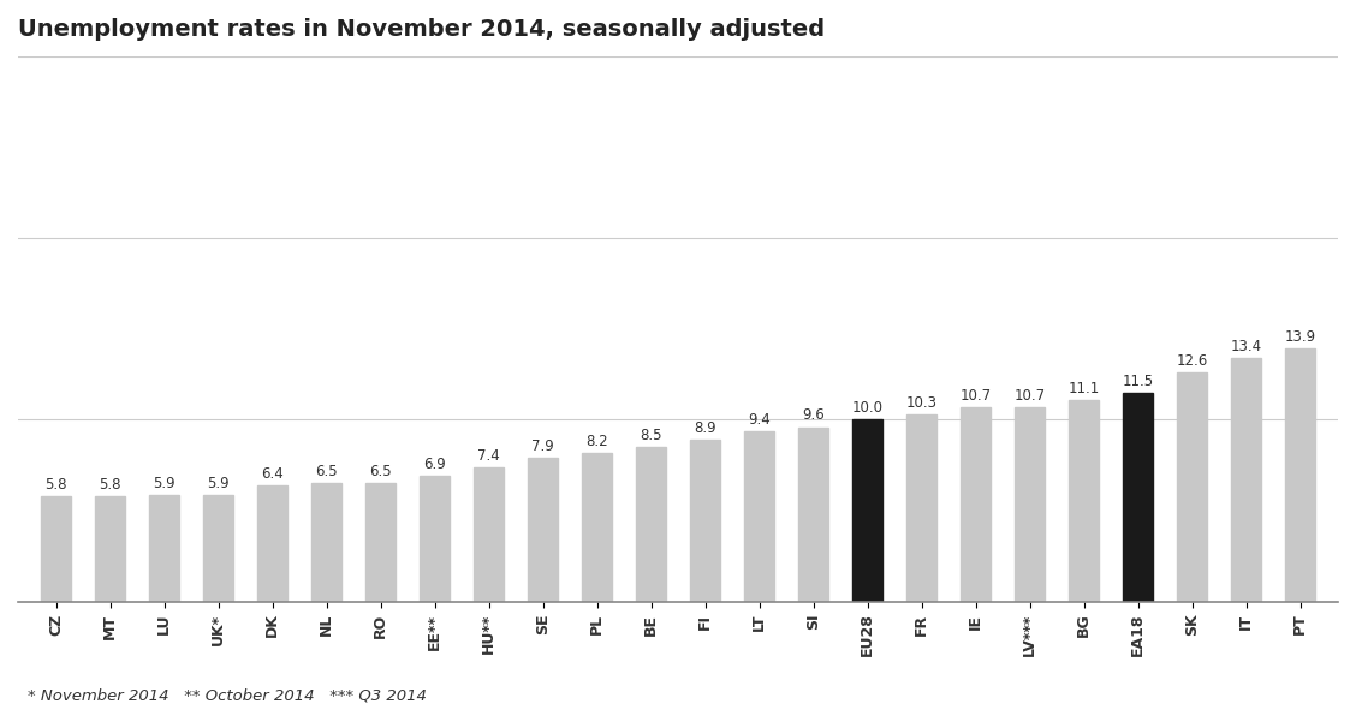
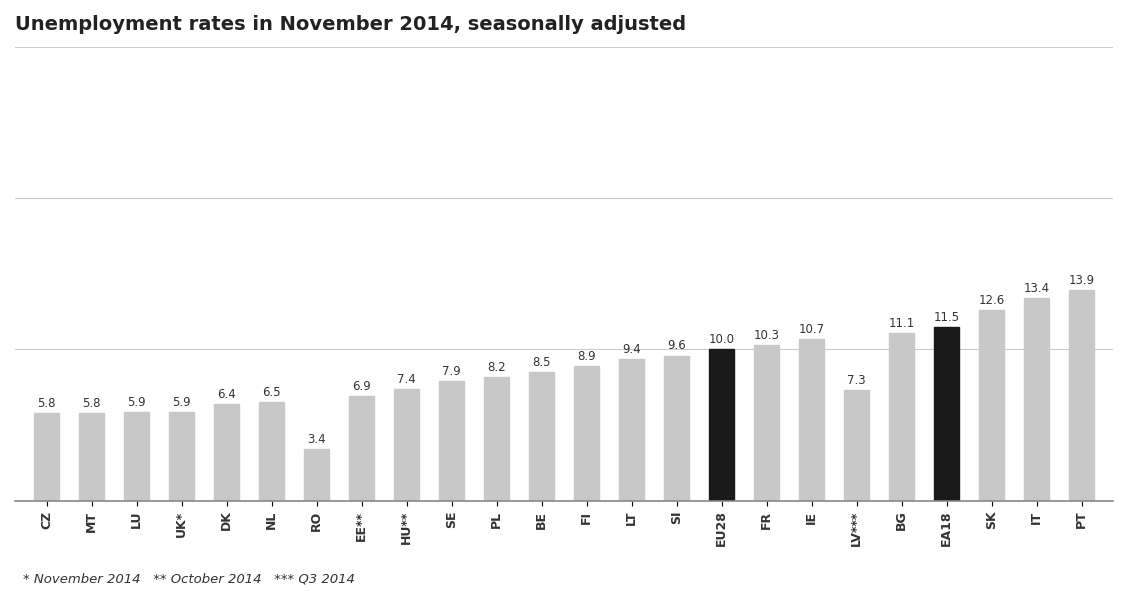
RO: 6.5 -> 3.4
LV***: 10.7 -> 7.3
